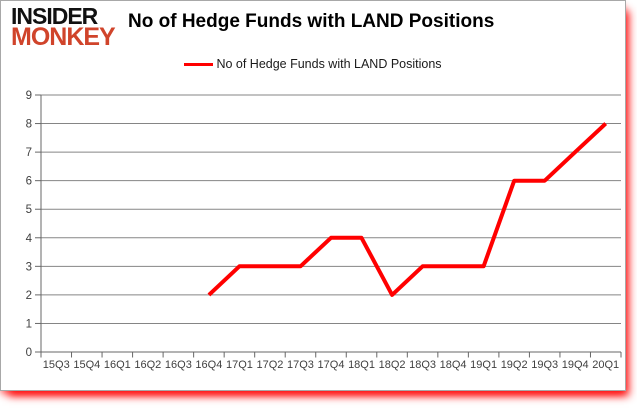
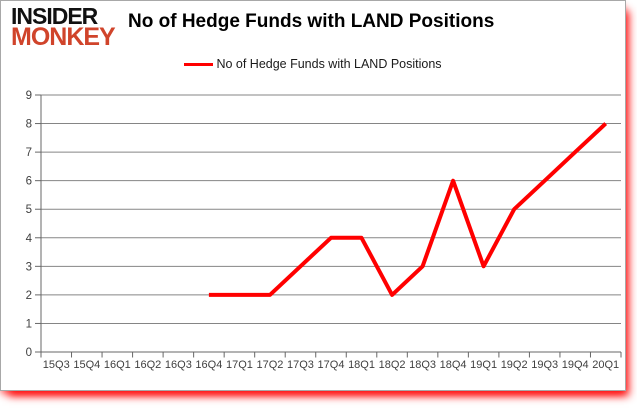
17Q1: 3 -> 2
17Q2: 3 -> 2
18Q4: 3 -> 6
19Q2: 6 -> 5
